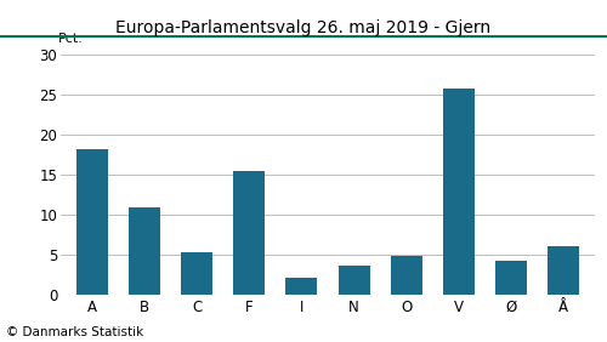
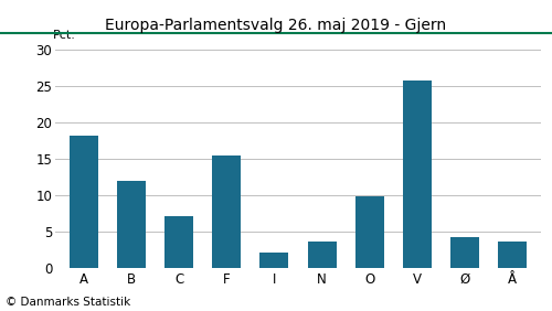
B: 10.8 -> 11.9
C: 5.2 -> 7.0
O: 4.8 -> 9.8
Å: 6.0 -> 3.5
